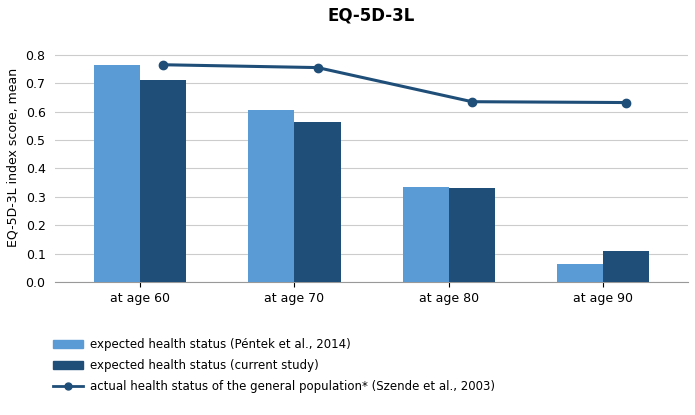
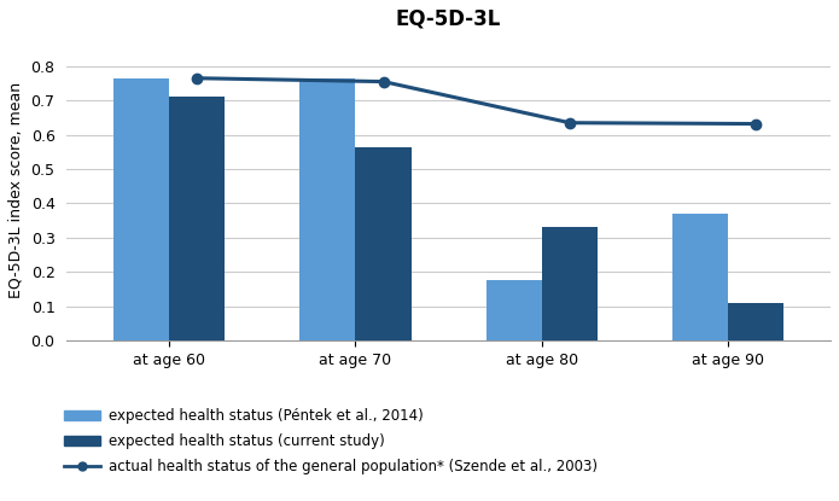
expected health status (Péntek et al., 2014)/at age 70: 0.605 -> 0.765
expected health status (Péntek et al., 2014)/at age 80: 0.335 -> 0.175
expected health status (Péntek et al., 2014)/at age 90: 0.063 -> 0.370
